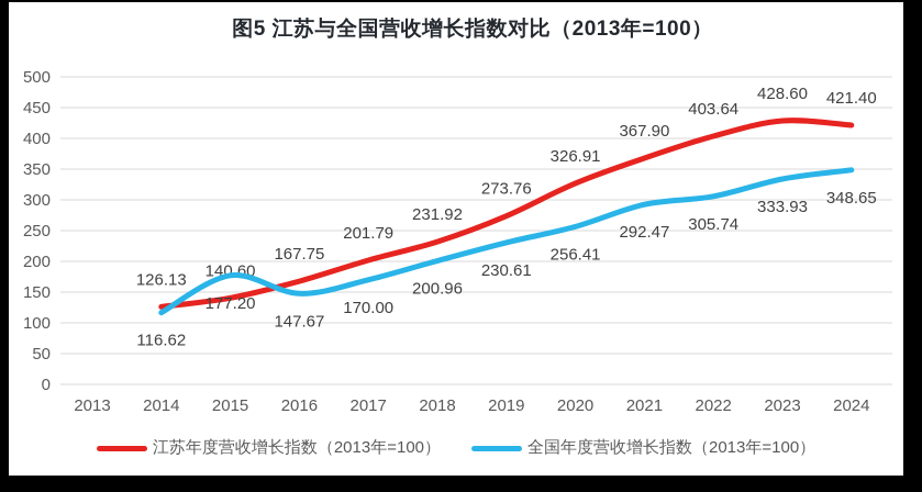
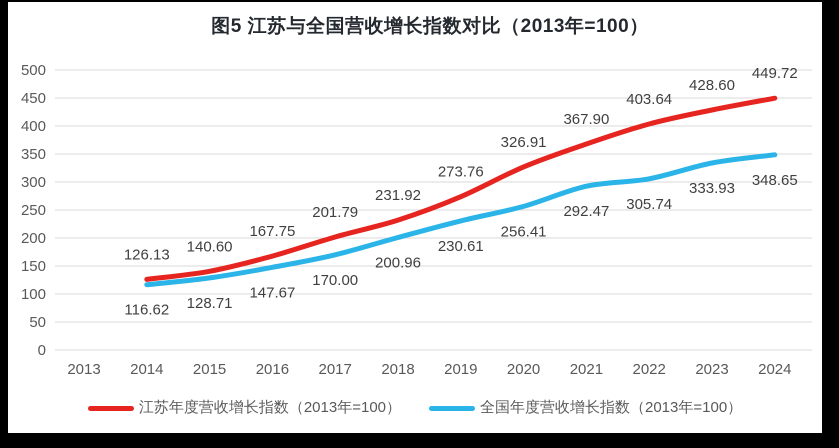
全国年度营收增长指数（2013年=100）/2015: 177.20 -> 128.71
江苏年度营收增长指数（2013年=100）/2024: 421.40 -> 449.72
